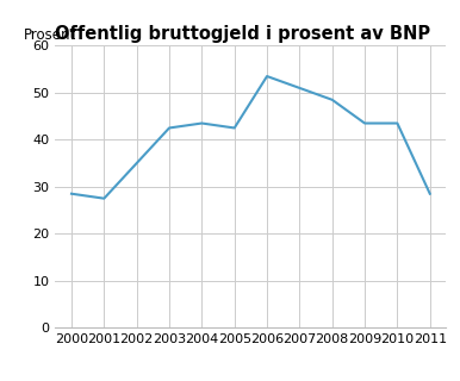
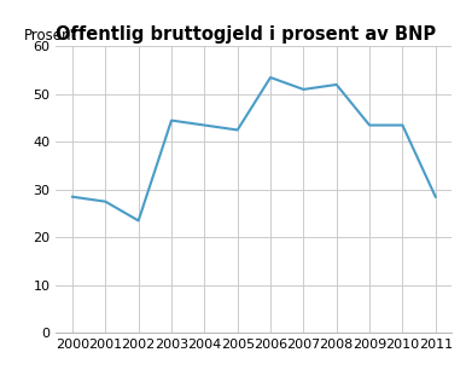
2002: 35.0 -> 23.5
2003: 42.5 -> 44.5
2008: 48.5 -> 52.0
